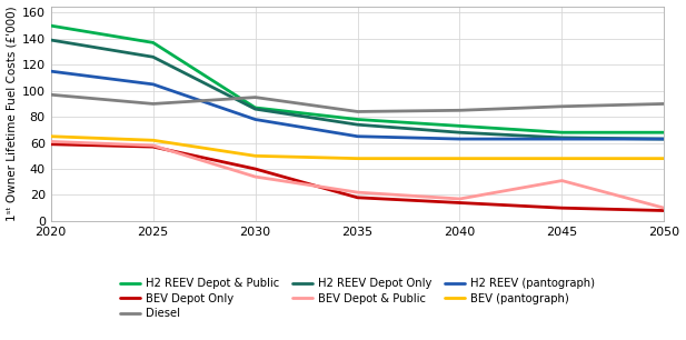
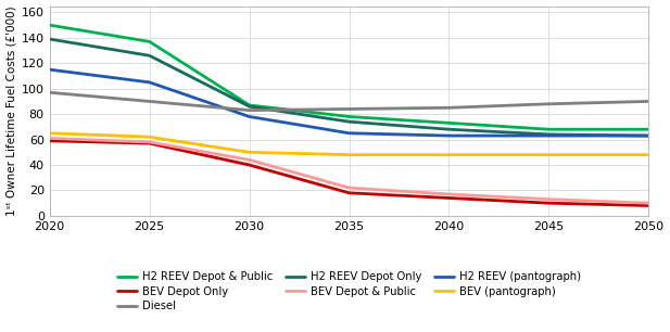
BEV Depot & Public/2030: 34 -> 44
Diesel/2030: 95 -> 83
BEV Depot & Public/2045: 31 -> 13
